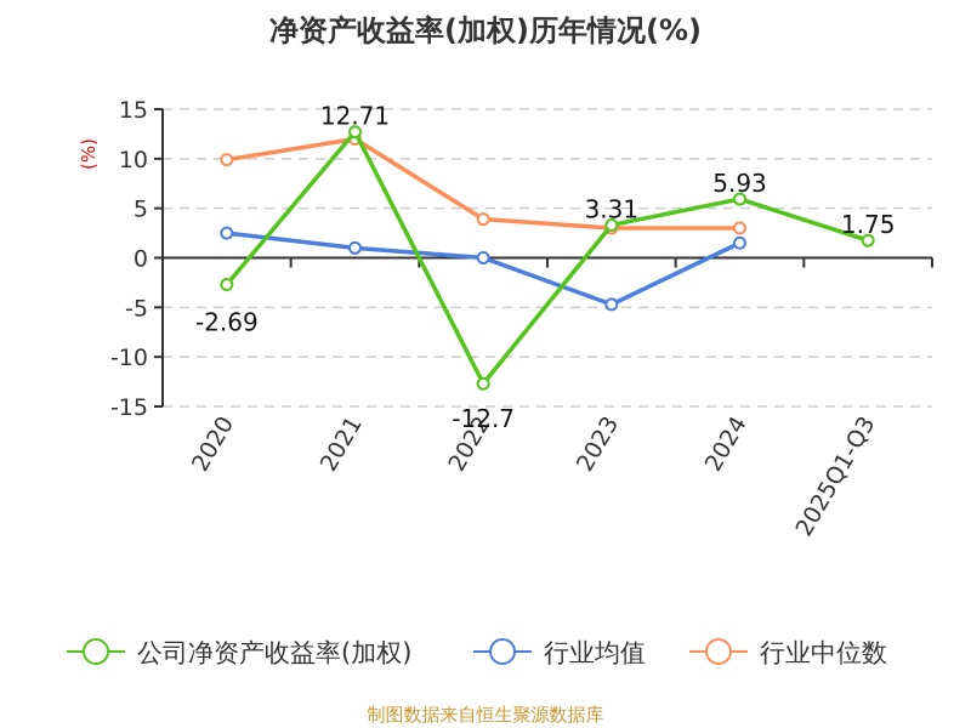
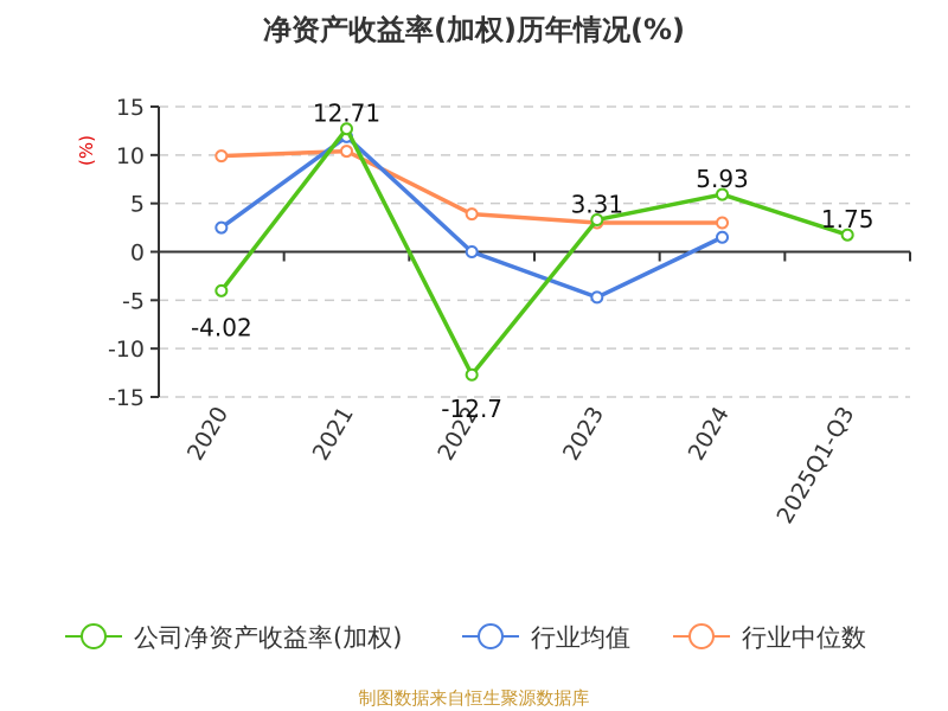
公司净资产收益率(加权)/2020: -2.69 -> -4.02
行业均值/2021: 1 -> 12
行业中位数/2021: 12 -> 10
